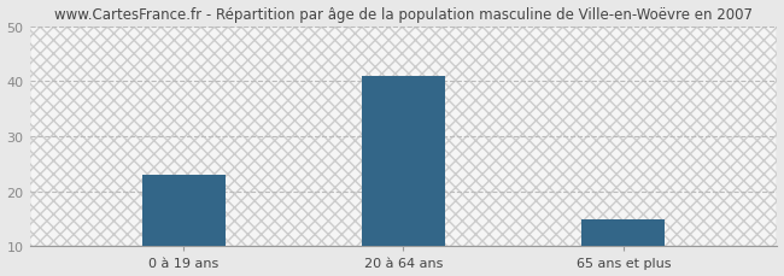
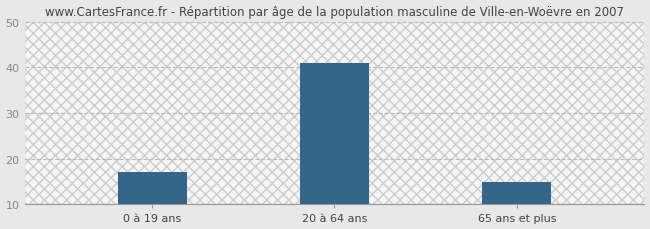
0 à 19 ans: 23 -> 17
